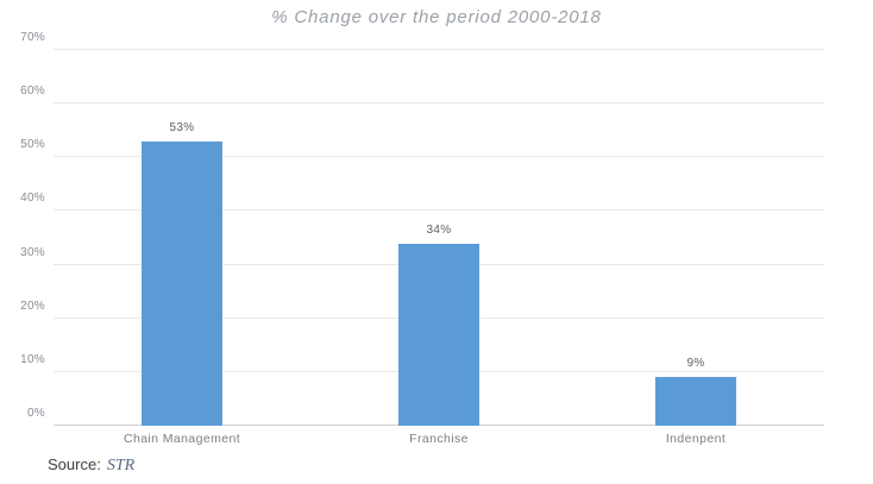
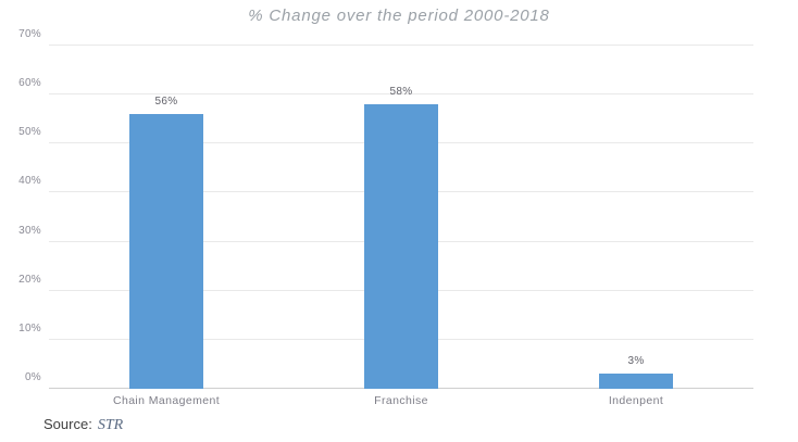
Chain Management: 53% -> 56%
Franchise: 34% -> 58%
Indenpent: 9% -> 3%
